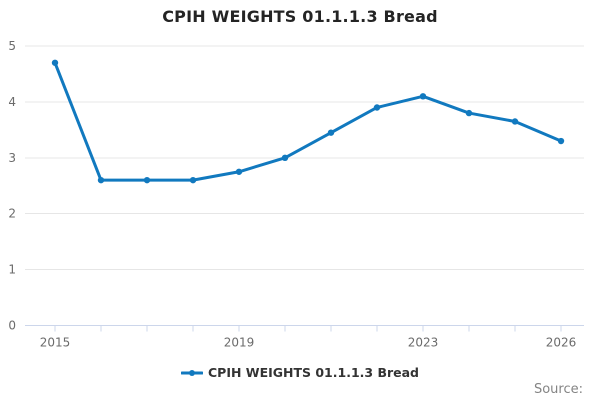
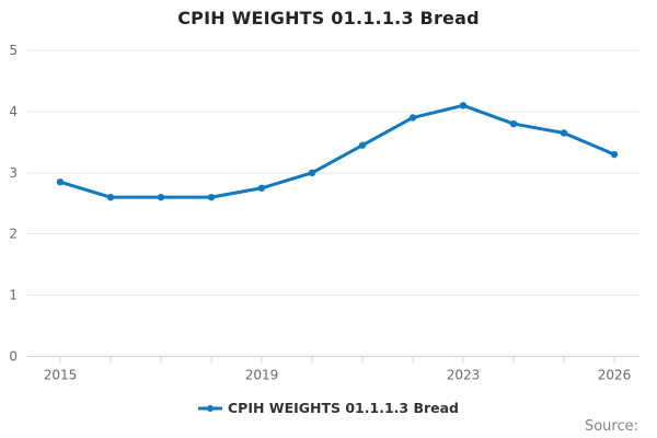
2015: 4.7 -> 2.9
